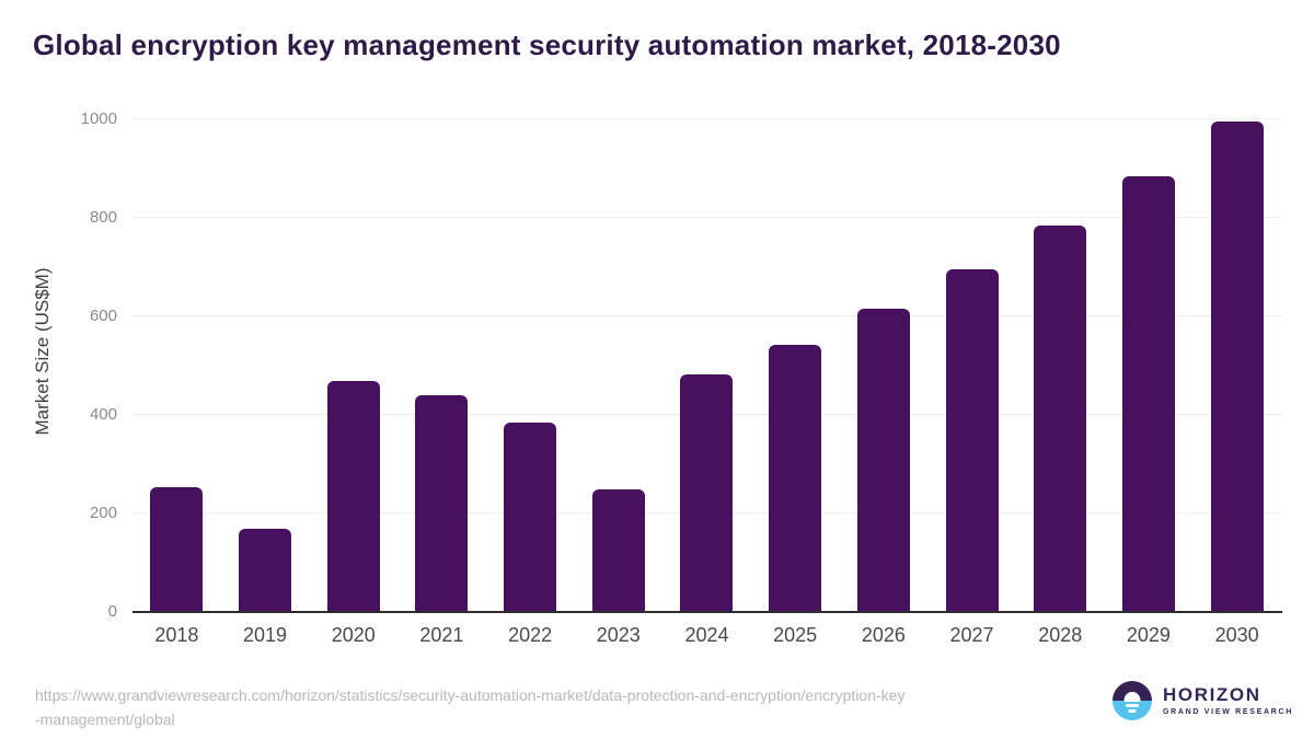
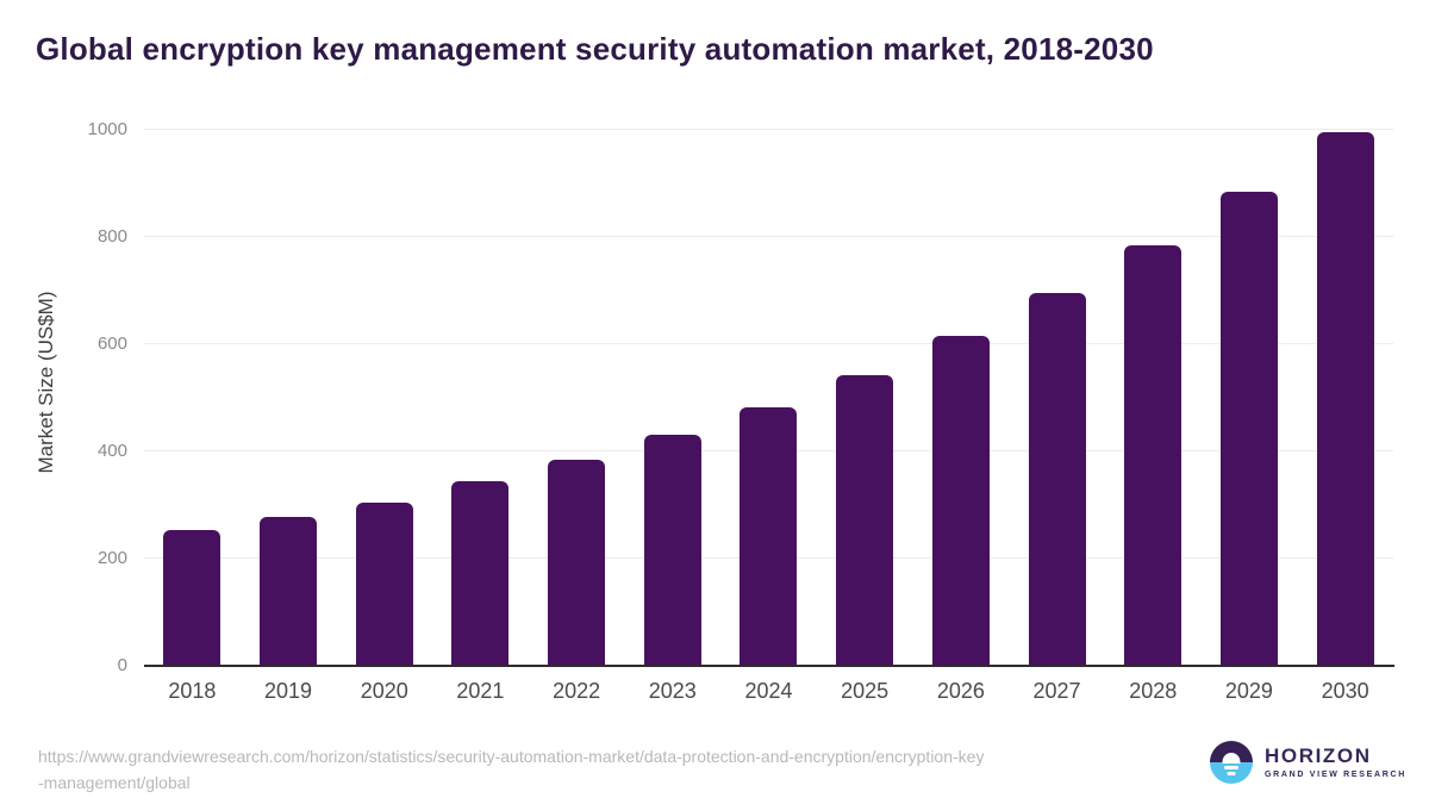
2019: 170 -> 280
2020: 470 -> 300
2021: 440 -> 340
2023: 250 -> 430
